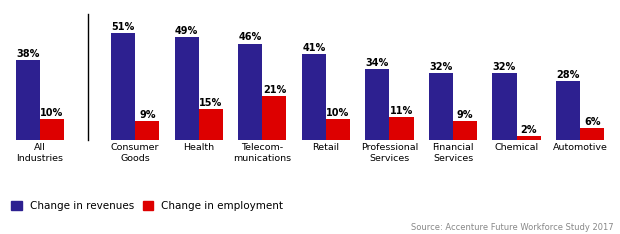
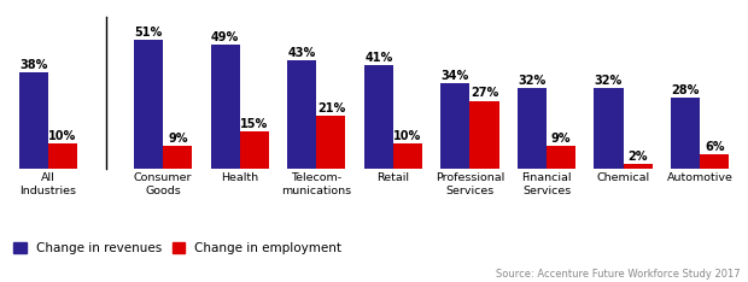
Change in revenues/Telecom- munications: 46% -> 43%
Change in employment/Professional Services: 11% -> 27%
